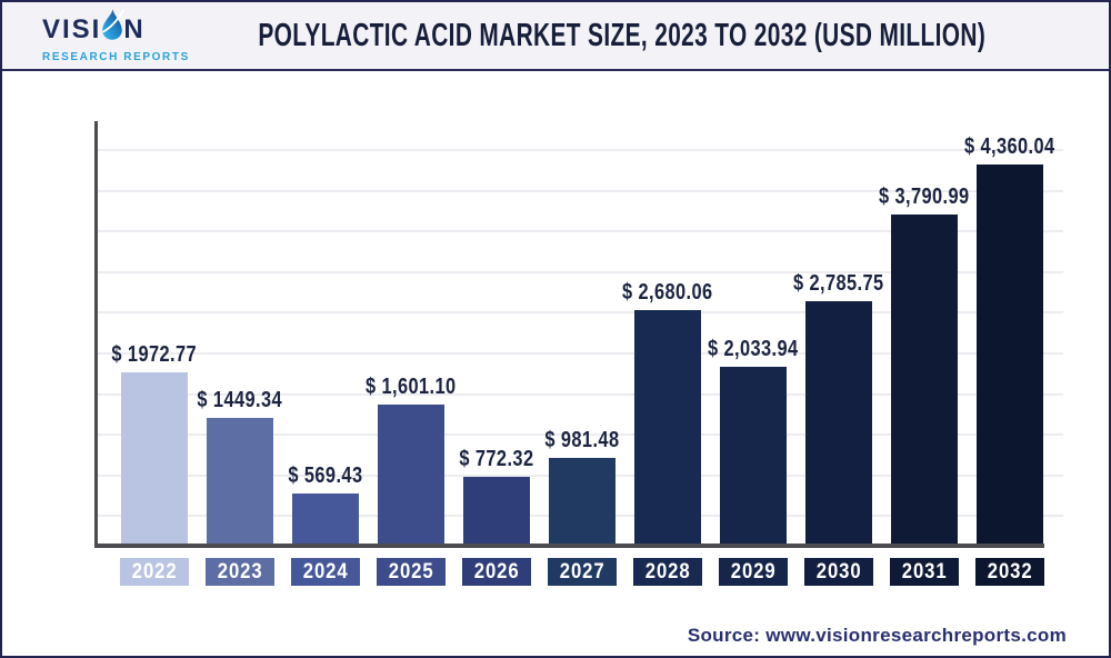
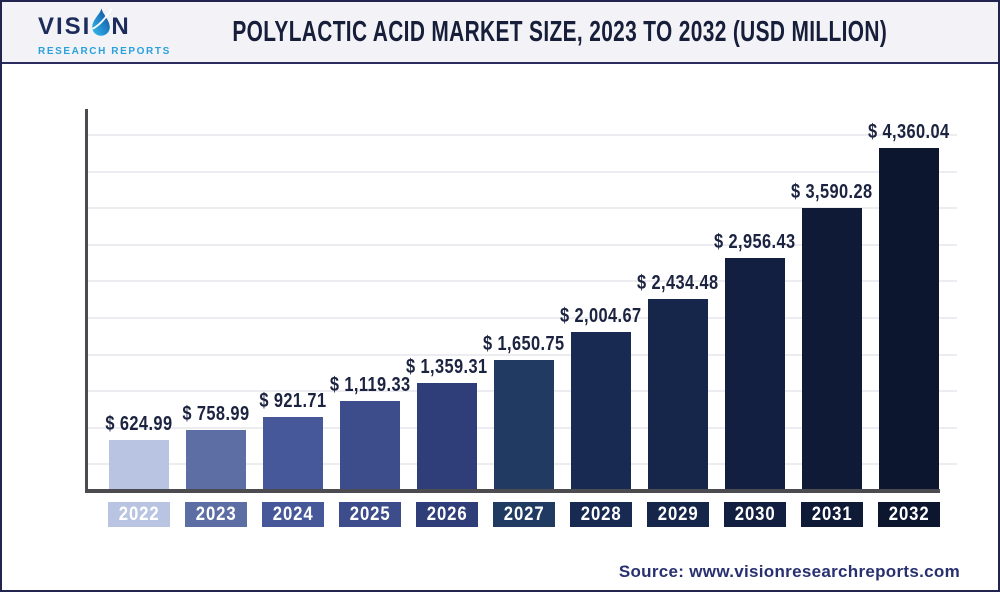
2022: 1972.77 -> 624.99
2023: 1449.34 -> 758.99
2024: 569.43 -> 921.71
2025: 1,601.10 -> 1,119.33
2026: 772.32 -> 1,359.31
2027: 981.48 -> 1,650.75
2028: 2,680.06 -> 2,004.67
2029: 2,033.94 -> 2,434.48
2030: 2,785.75 -> 2,956.43
2031: 3,790.99 -> 3,590.28
